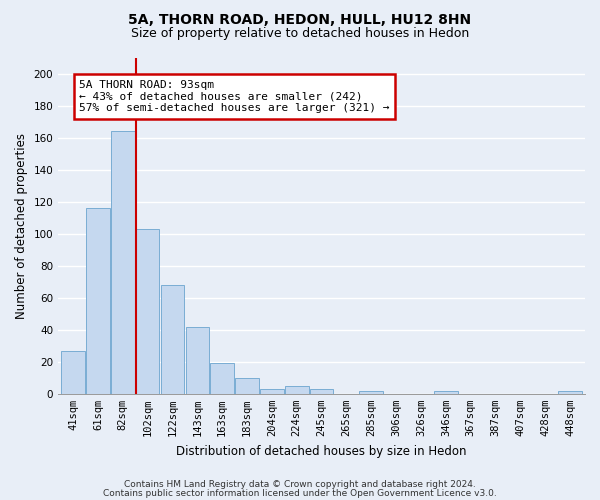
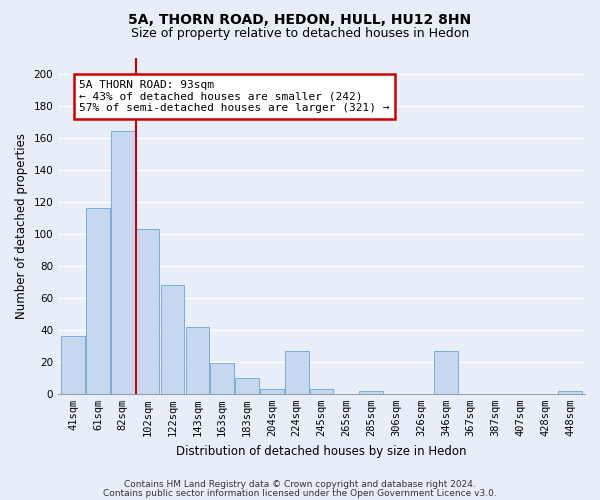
41sqm: 27 -> 36
224sqm: 5 -> 27
346sqm: 2 -> 27
